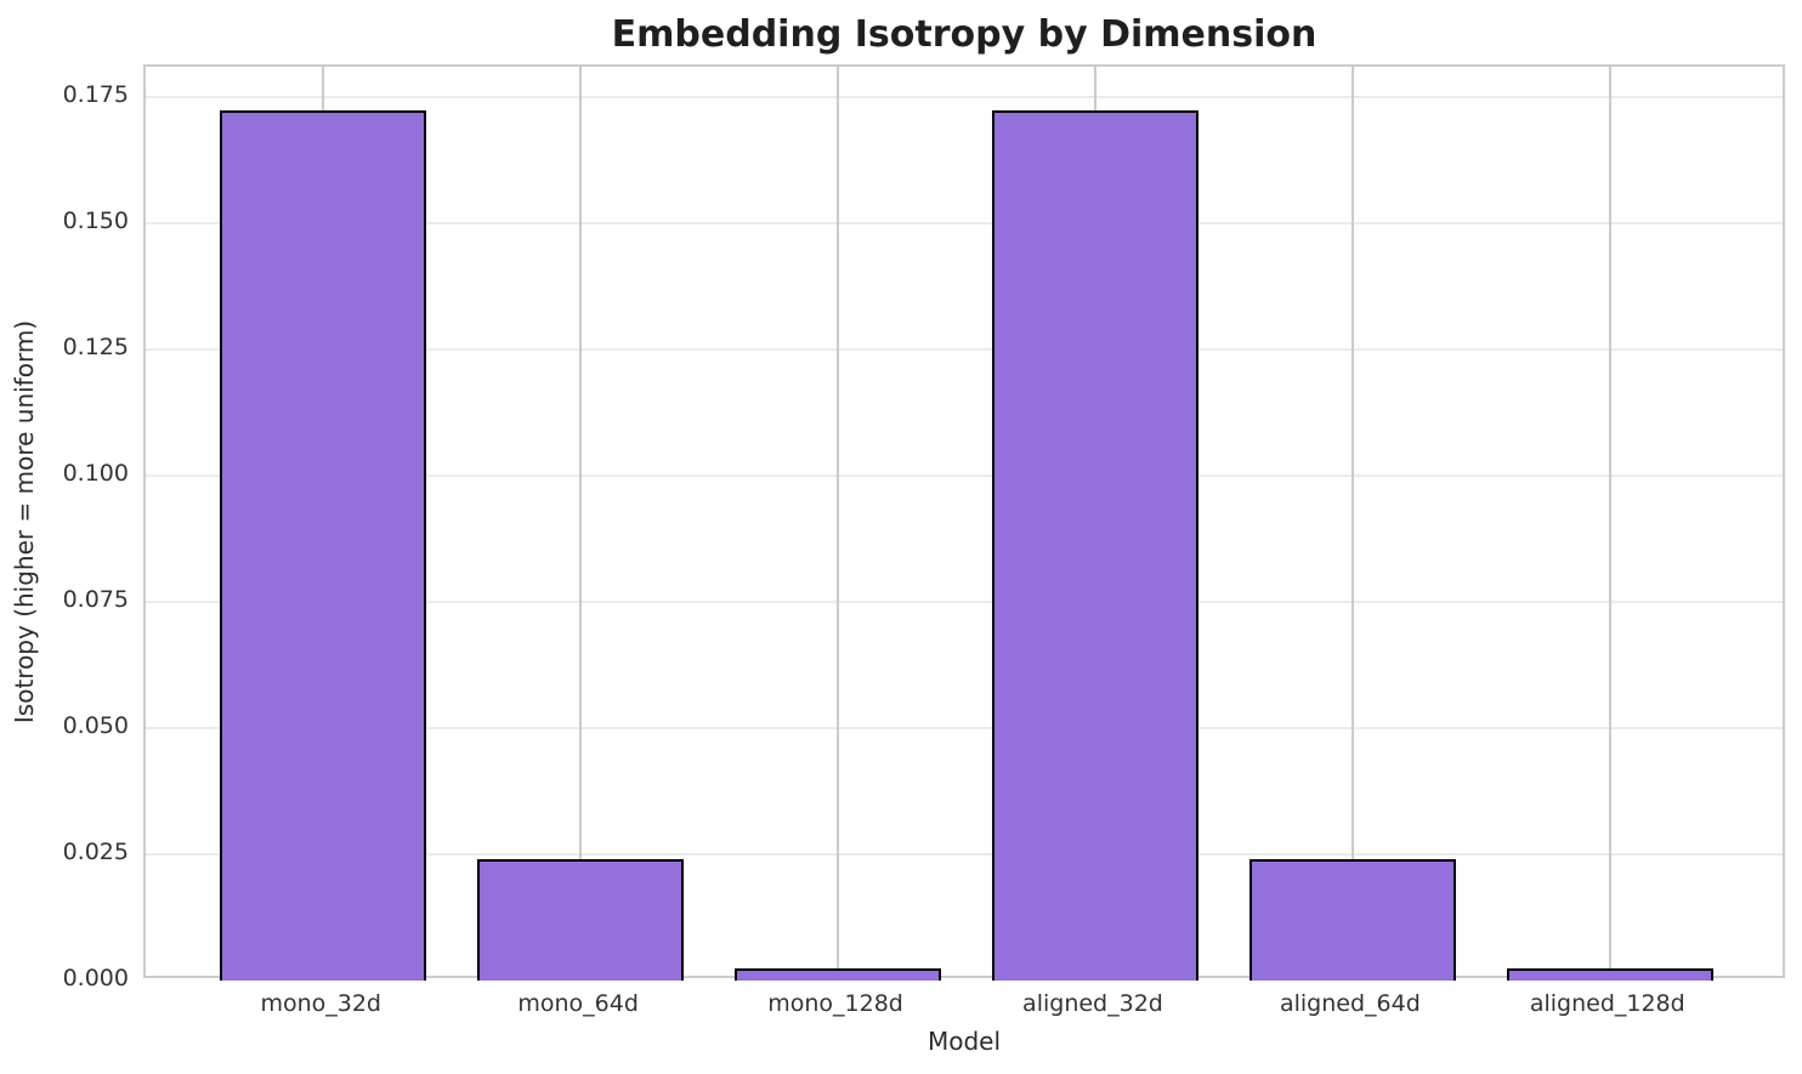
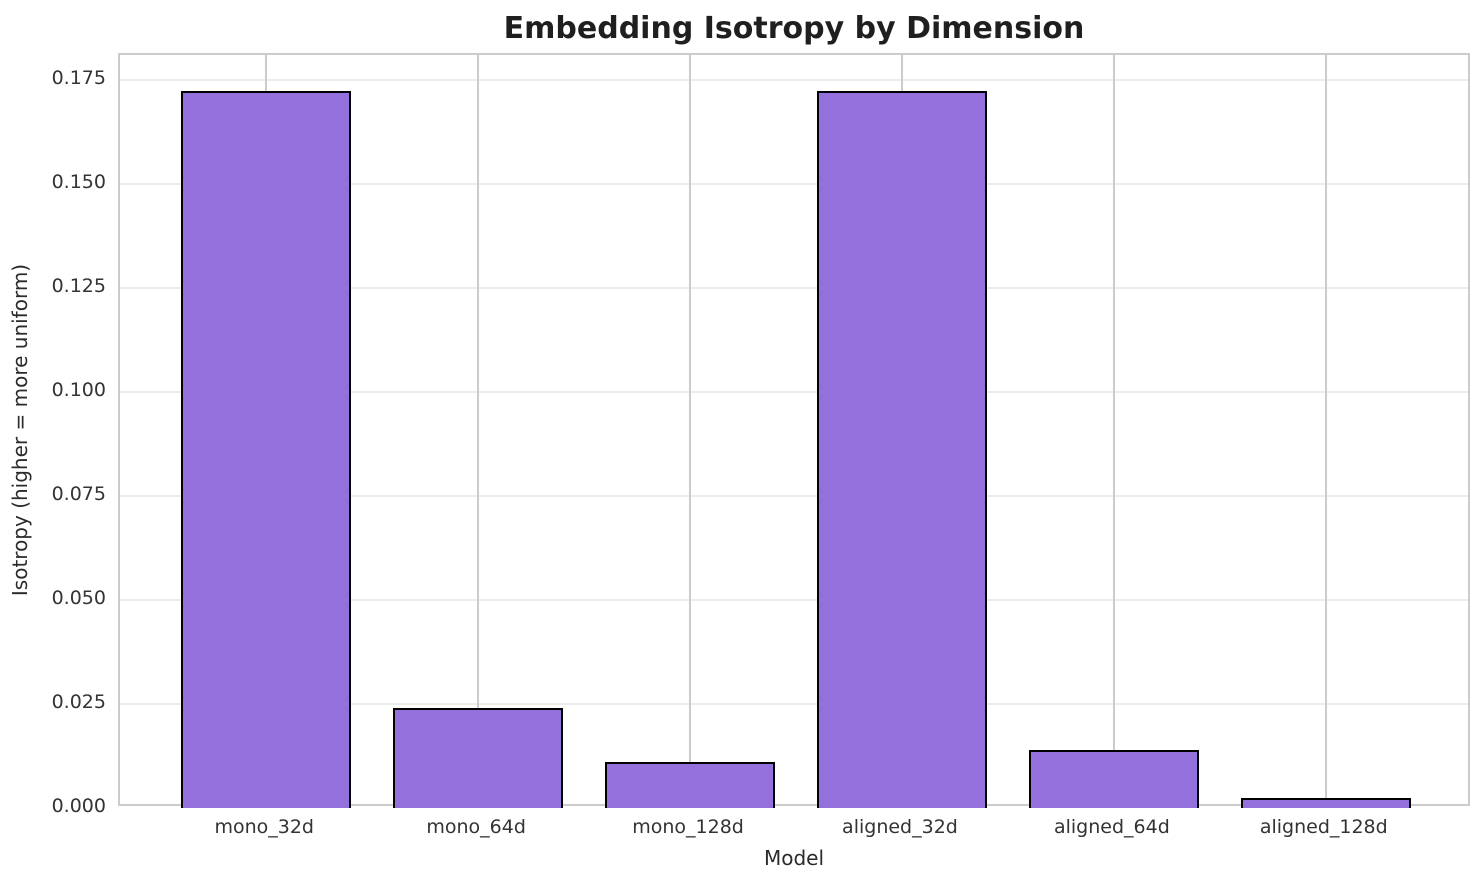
mono_128d: 0.002 -> 0.011
aligned_64d: 0.024 -> 0.014
